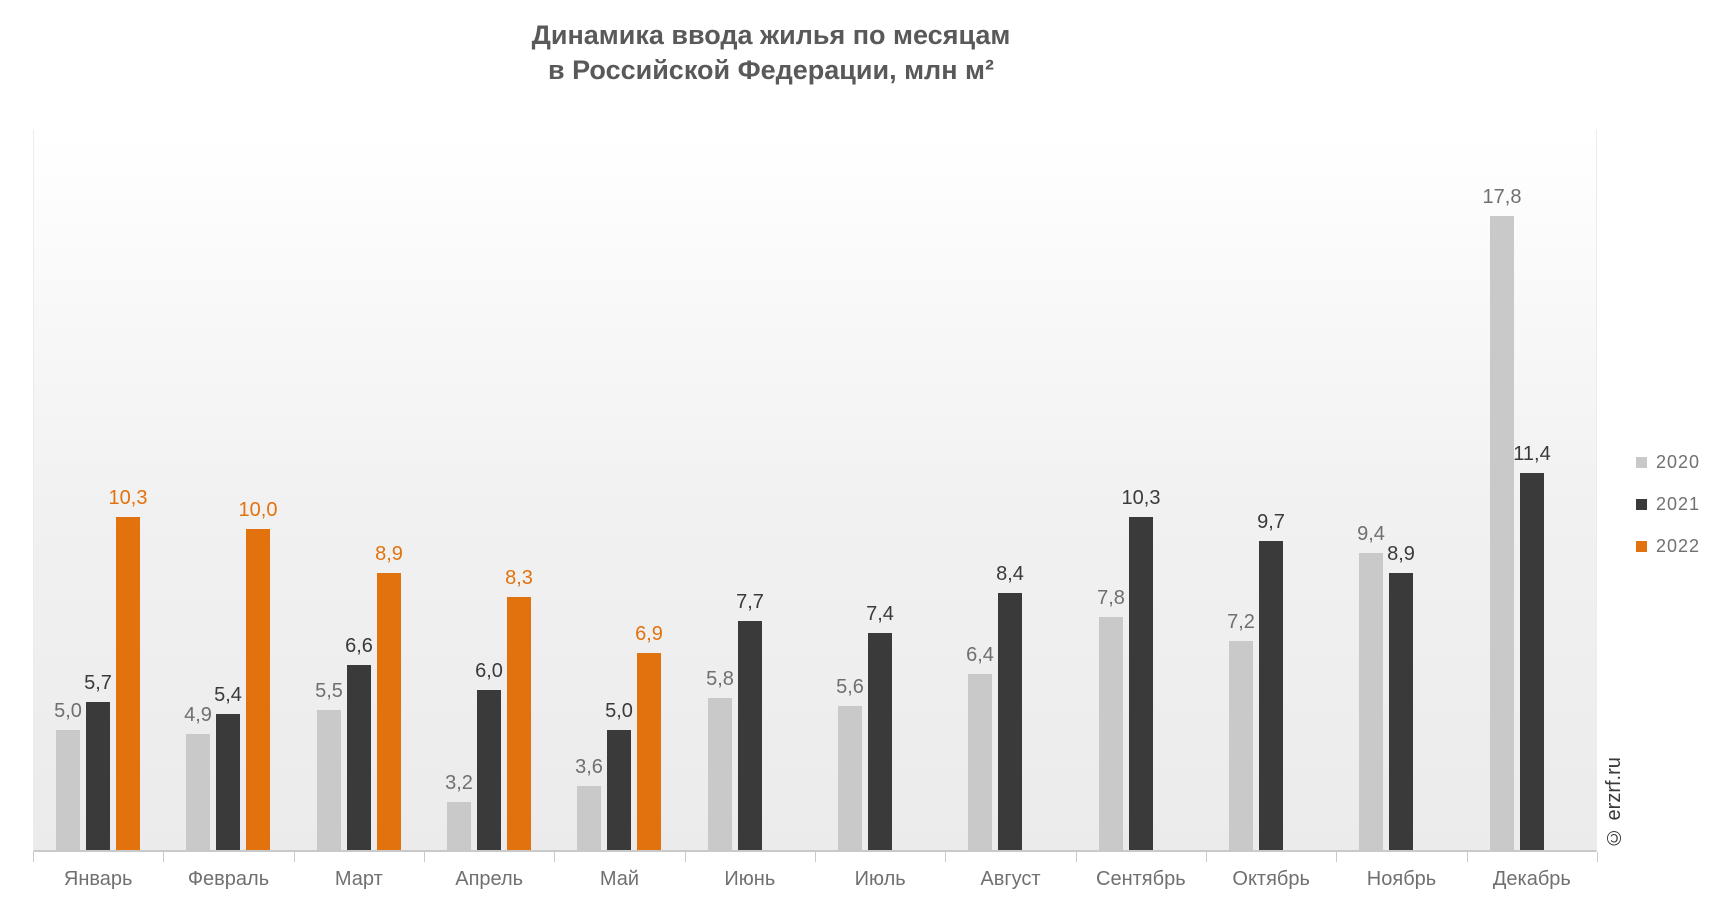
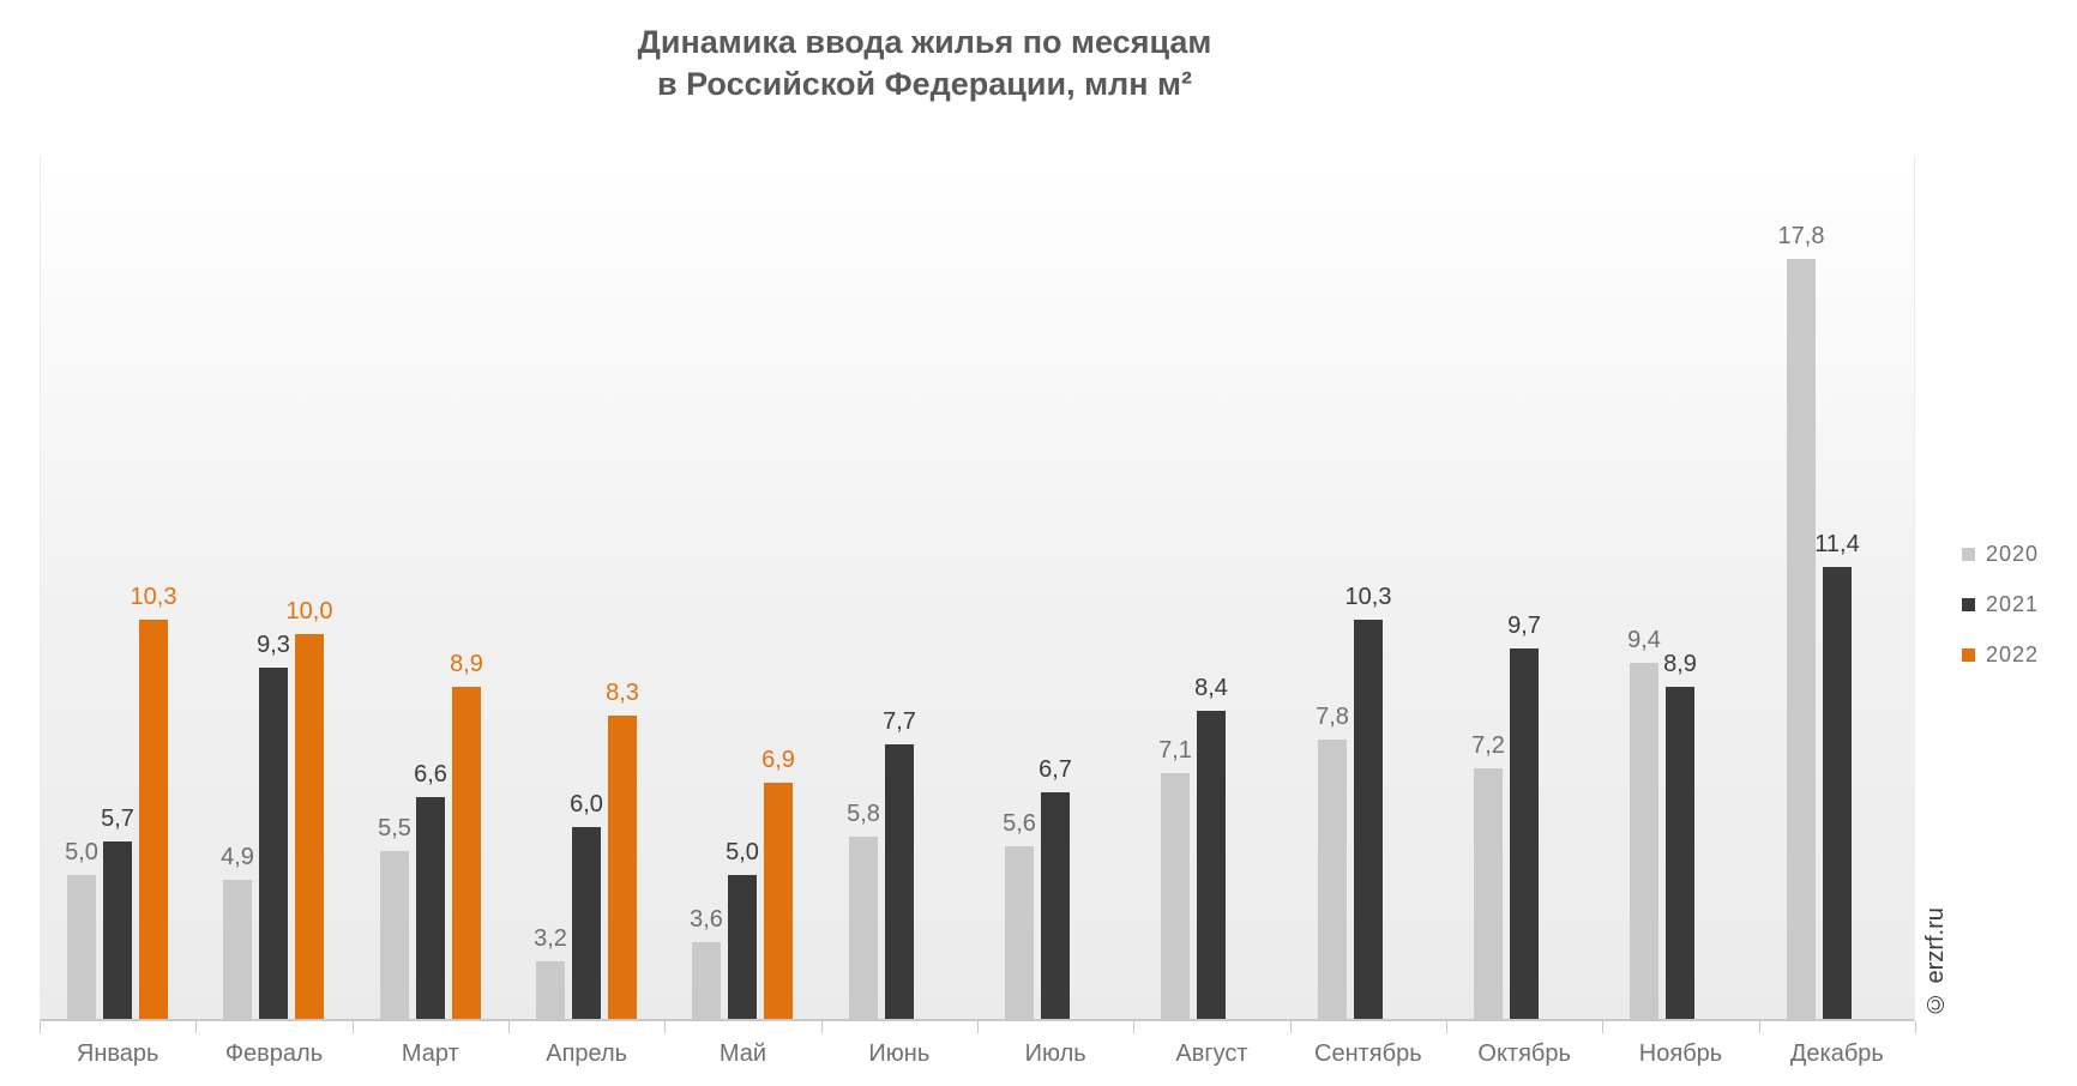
2021/Февраль: 5,4 -> 9,3
2021/Июль: 7,4 -> 6,7
2020/Август: 6,4 -> 7,1
